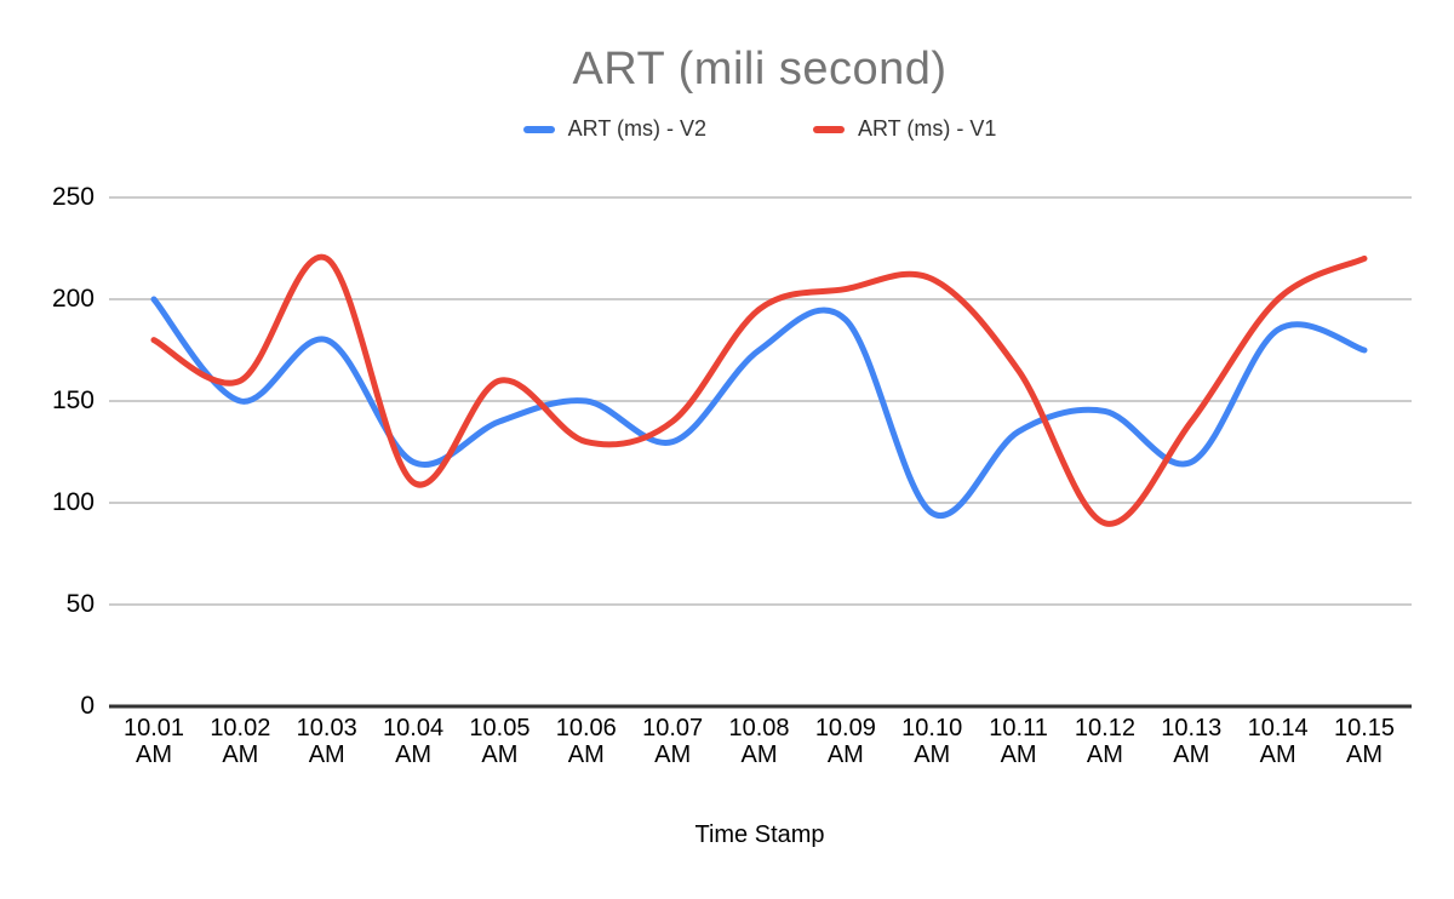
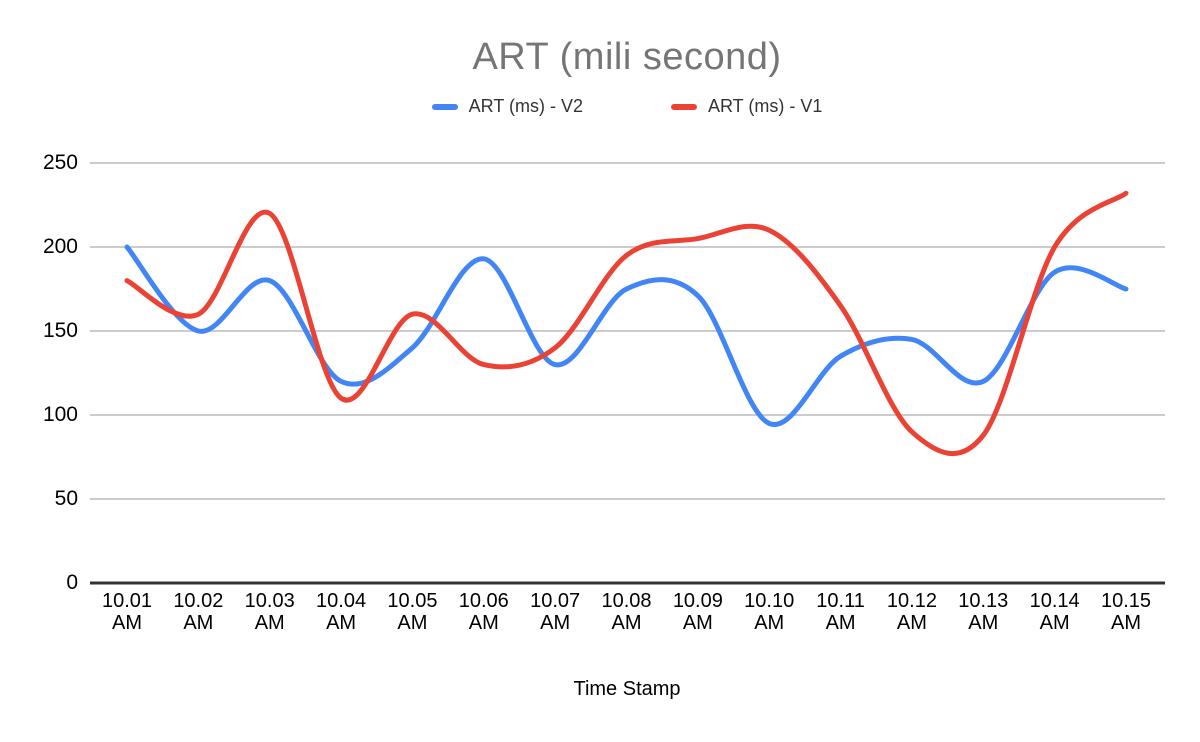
ART (ms) - V2/10.06 AM: 150 -> 193
ART (ms) - V2/10.09 AM: 190 -> 171
ART (ms) - V1/10.13 AM: 140 -> 88
ART (ms) - V1/10.15 AM: 220 -> 232
